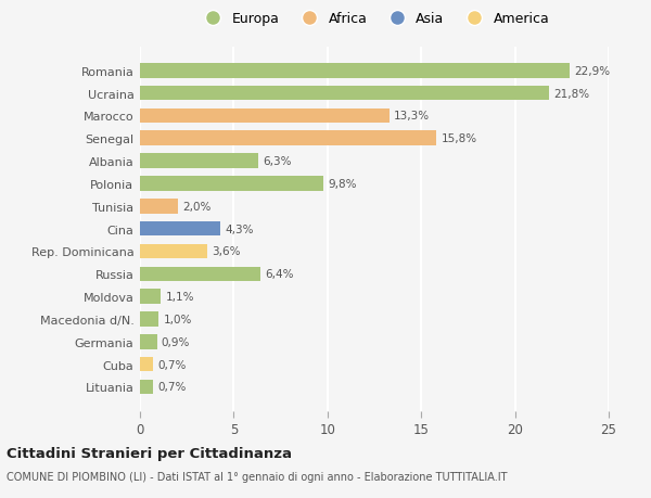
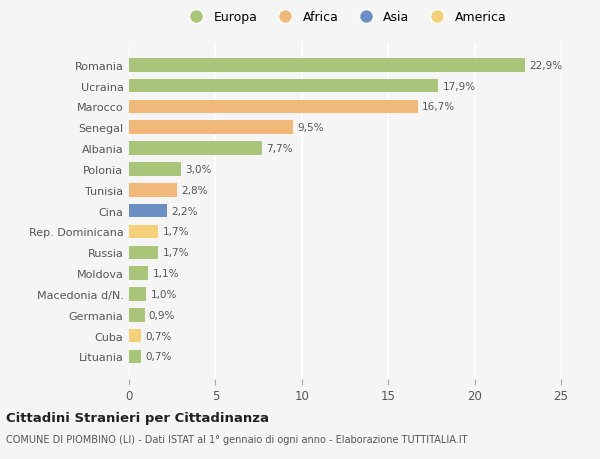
Ucraina: 21,8% -> 17,9%
Marocco: 13,3% -> 16,7%
Senegal: 15,8% -> 9,5%
Albania: 6,3% -> 7,7%
Polonia: 9,8% -> 3,0%
Tunisia: 2,0% -> 2,8%
Cina: 4,3% -> 2,2%
Rep. Dominicana: 3,6% -> 1,7%
Russia: 6,4% -> 1,7%
